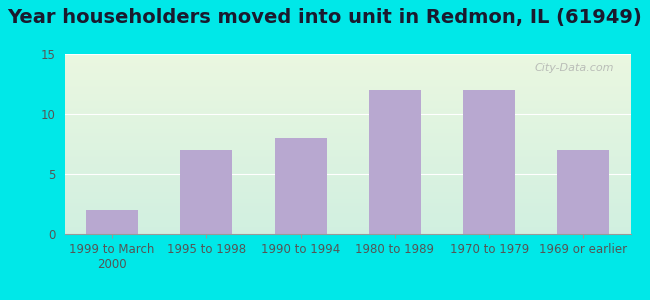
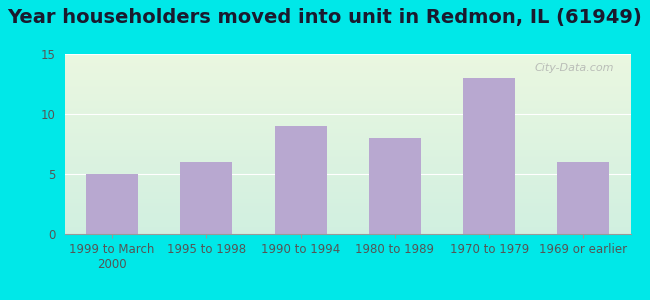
1999 to March 2000: 2 -> 5
1995 to 1998: 7 -> 6
1990 to 1994: 8 -> 9
1980 to 1989: 12 -> 8
1970 to 1979: 12 -> 13
1969 or earlier: 7 -> 6
